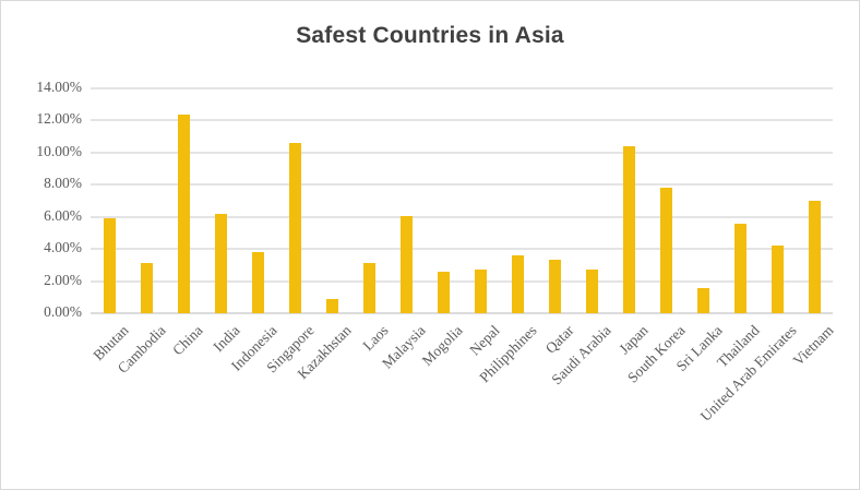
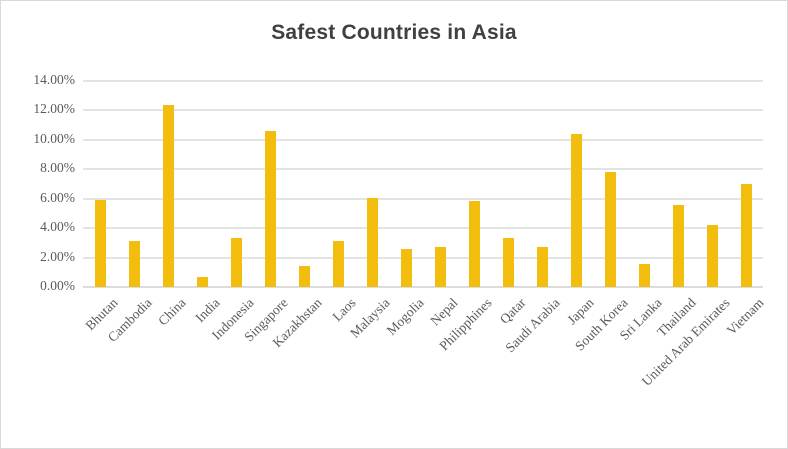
India: 6.2% -> 0.7%
Indonesia: 3.8% -> 3.4%
Kazakhstan: 0.9% -> 1.4%
Philipphines: 3.6% -> 5.8%
